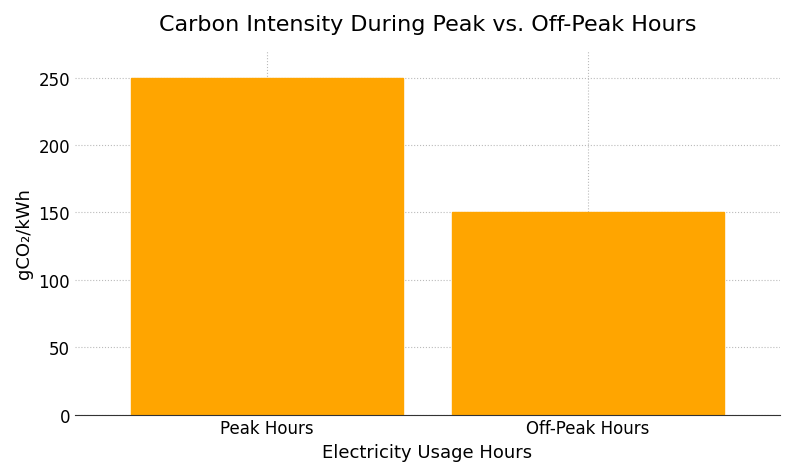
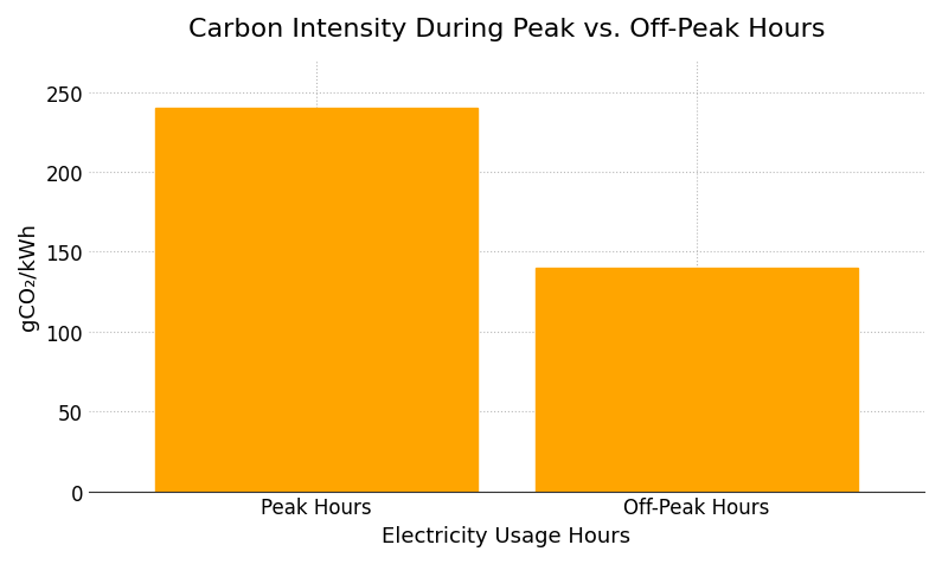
Peak Hours: 250 -> 240
Off-Peak Hours: 150 -> 140
